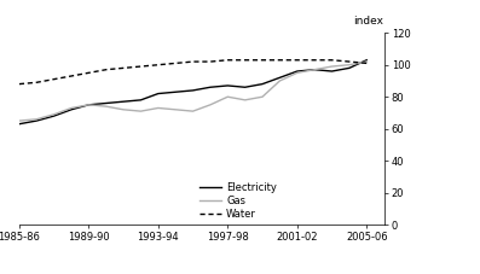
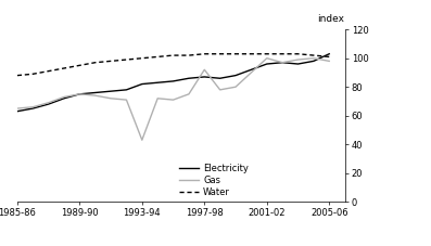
Gas/1993-94: 73 -> 43
Gas/1997-98: 80 -> 92
Gas/2001-02: 95 -> 100
Gas/2005-06: 102 -> 98
